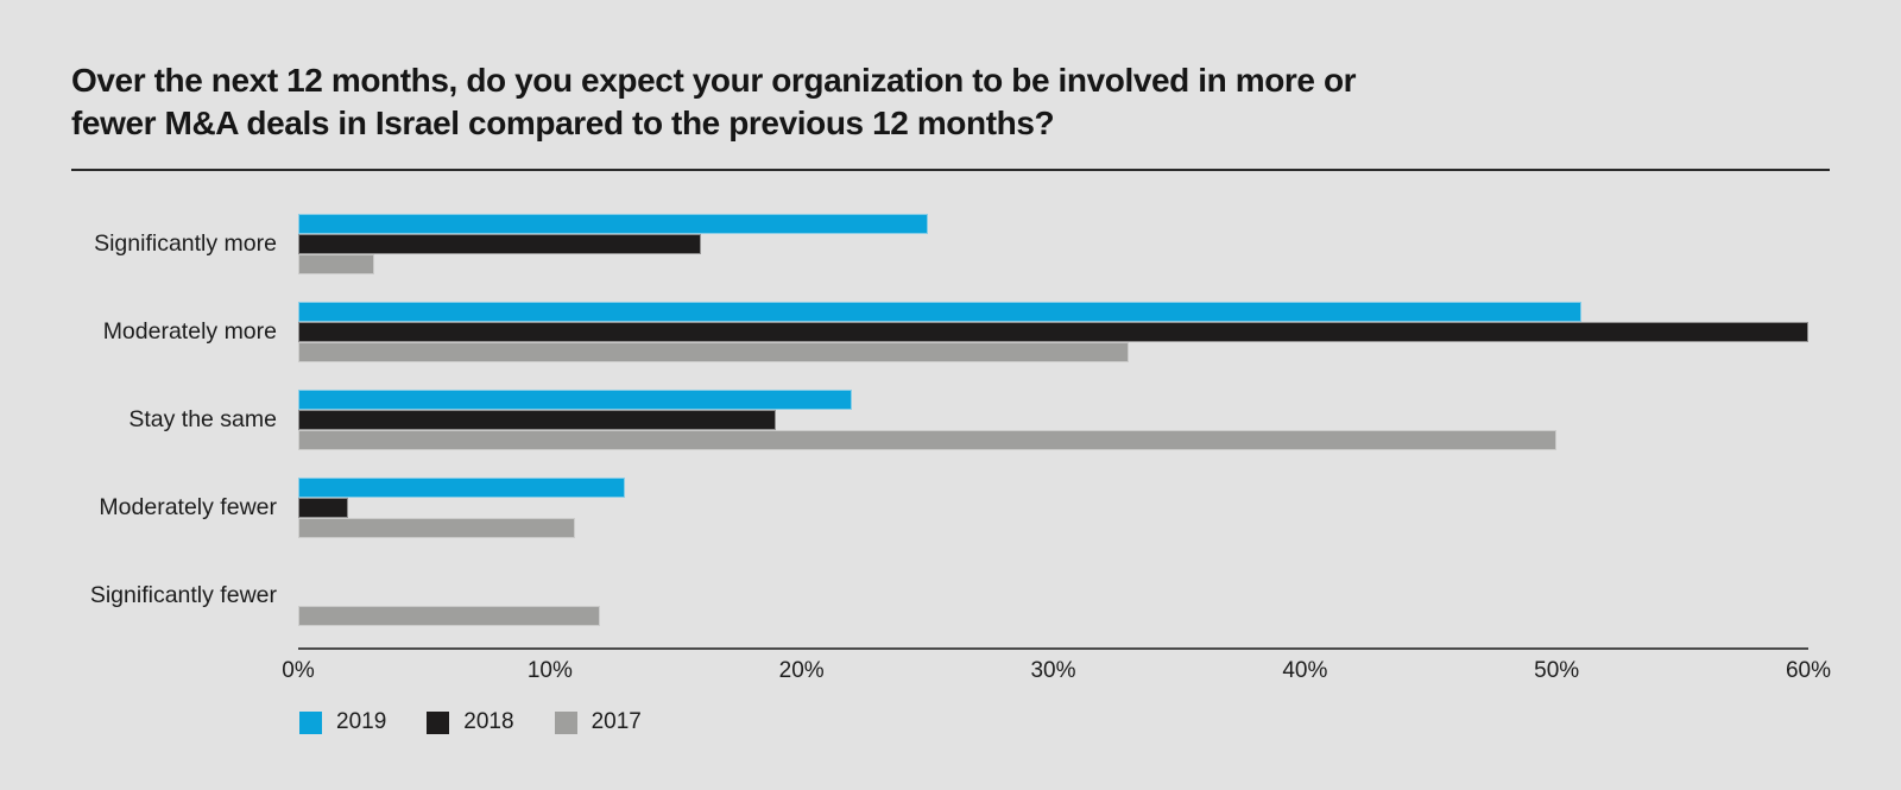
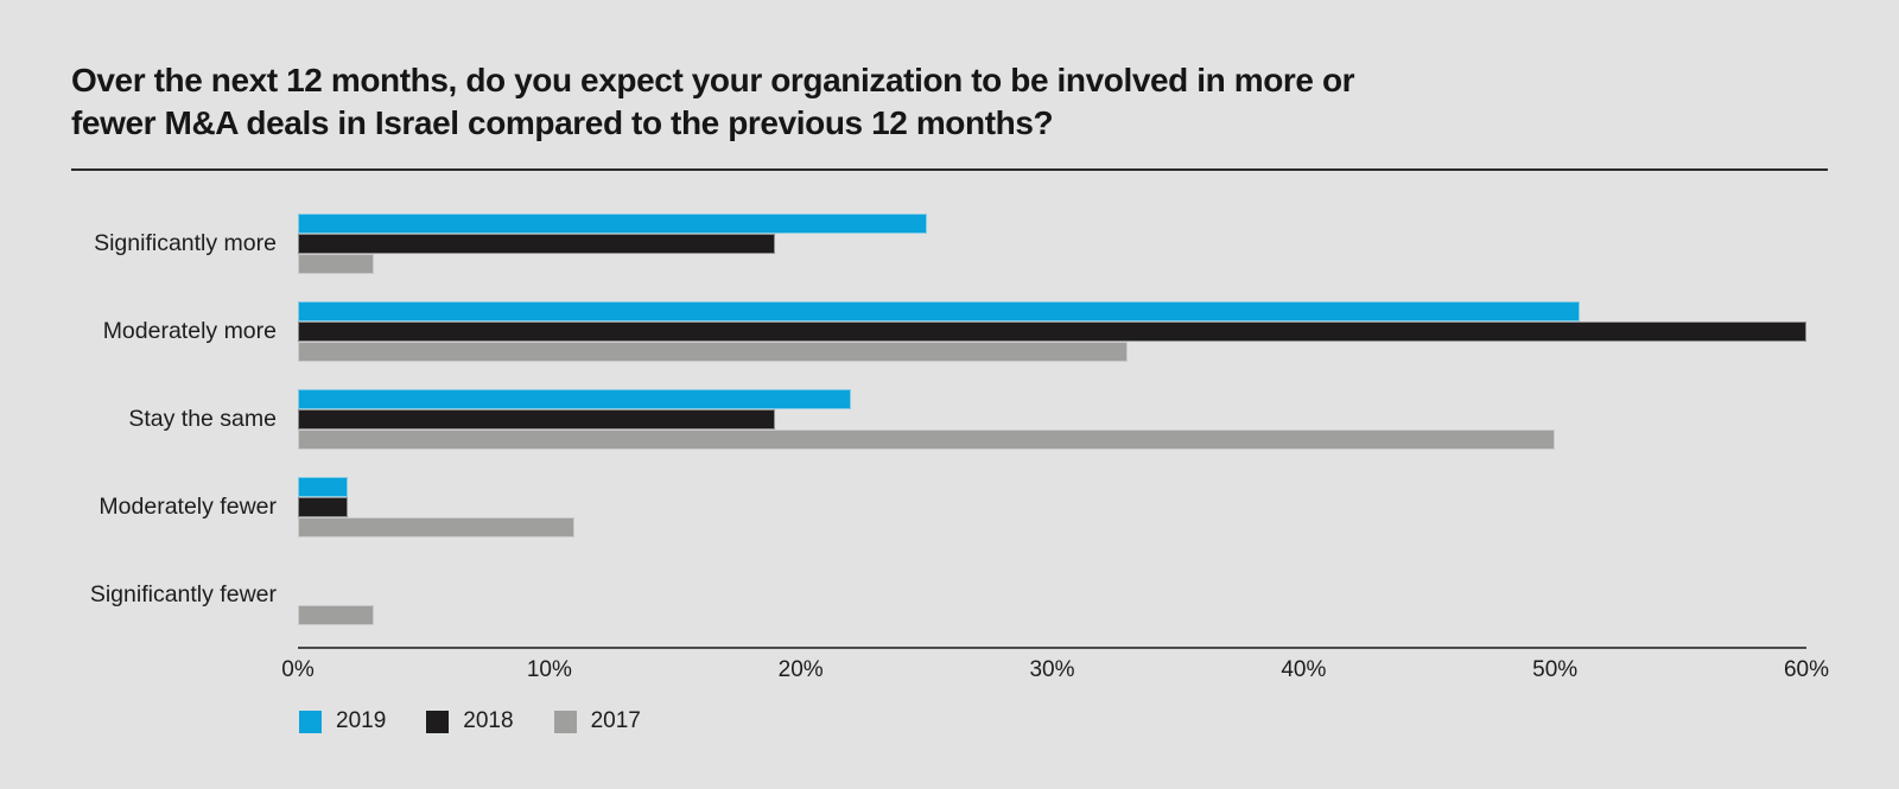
2018/Significantly more: 16% -> 19%
2019/Moderately fewer: 13% -> 2%
2017/Significantly fewer: 12% -> 3%
